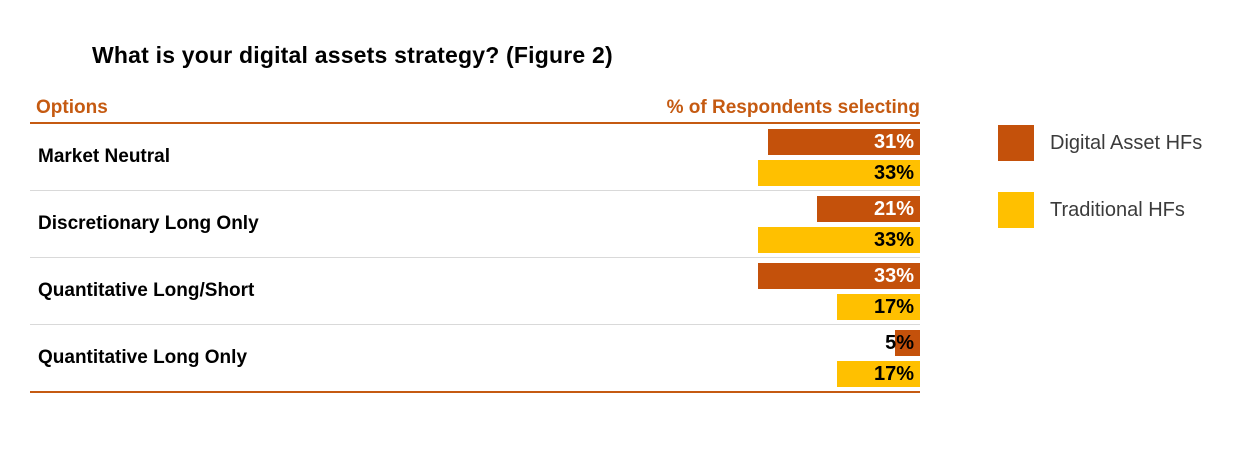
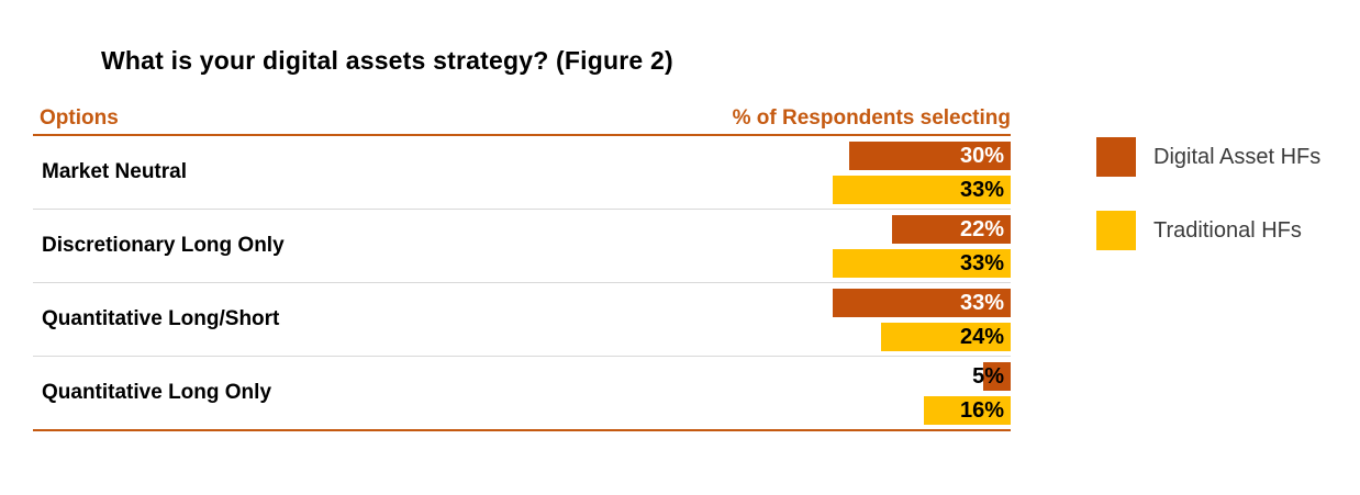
Digital Asset HFs/Market Neutral: 31% -> 30%
Digital Asset HFs/Discretionary Long Only: 21% -> 22%
Traditional HFs/Quantitative Long/Short: 17% -> 24%
Traditional HFs/Quantitative Long Only: 17% -> 16%
